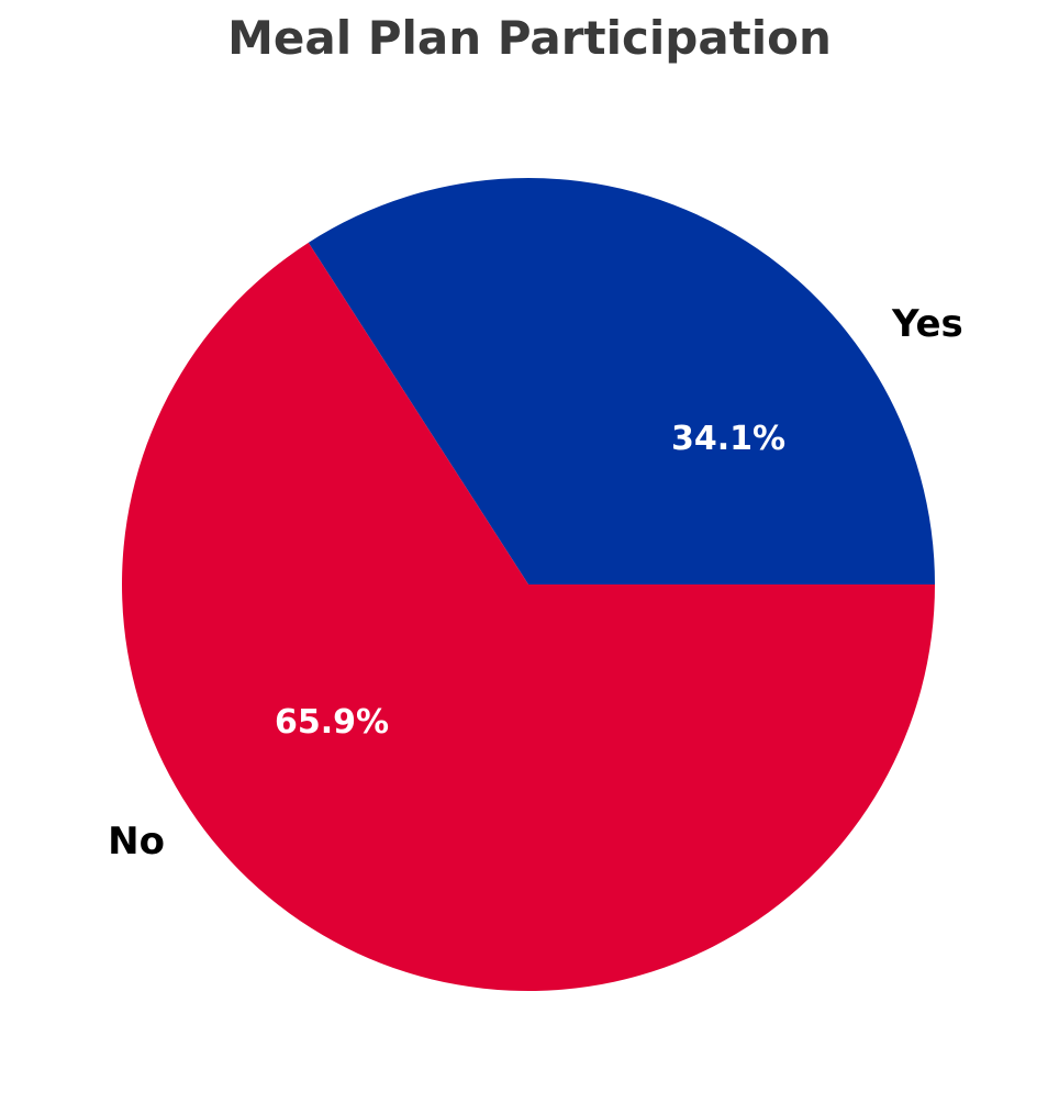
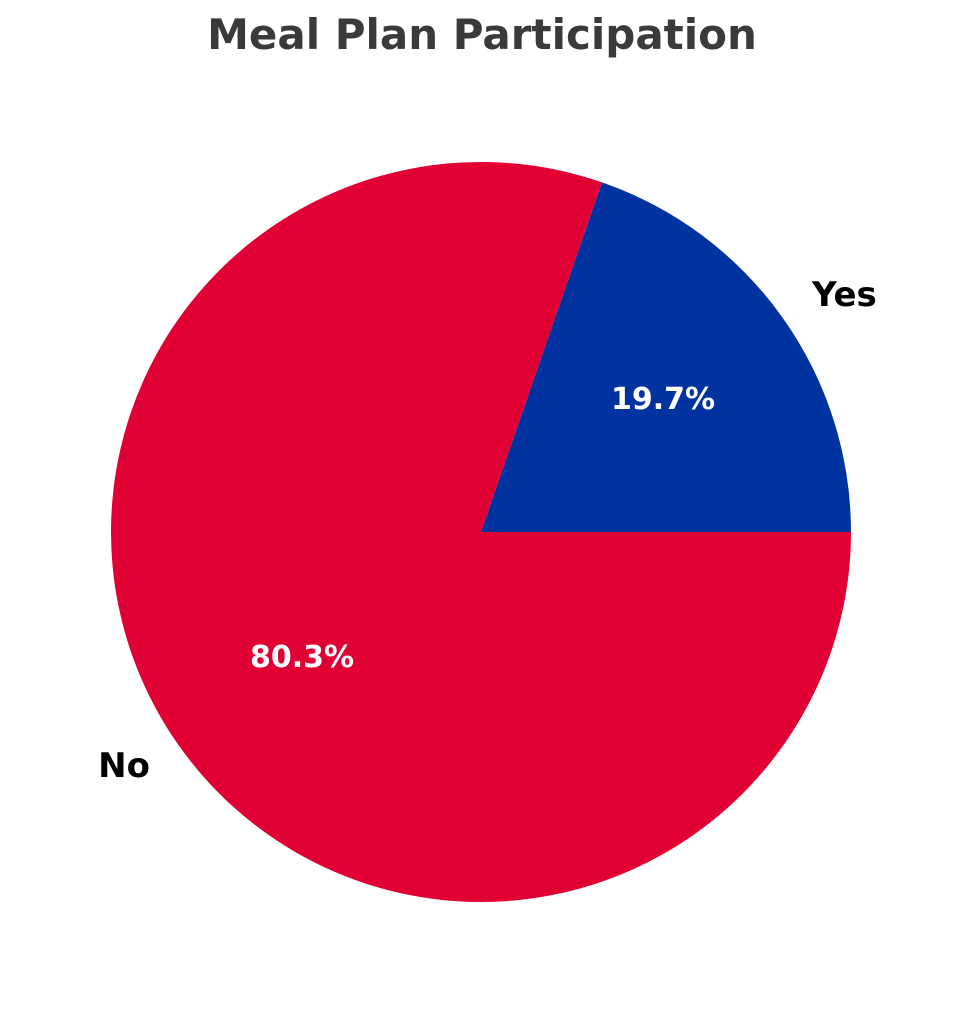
Yes: 34.1% -> 19.7%
No: 65.9% -> 80.3%
